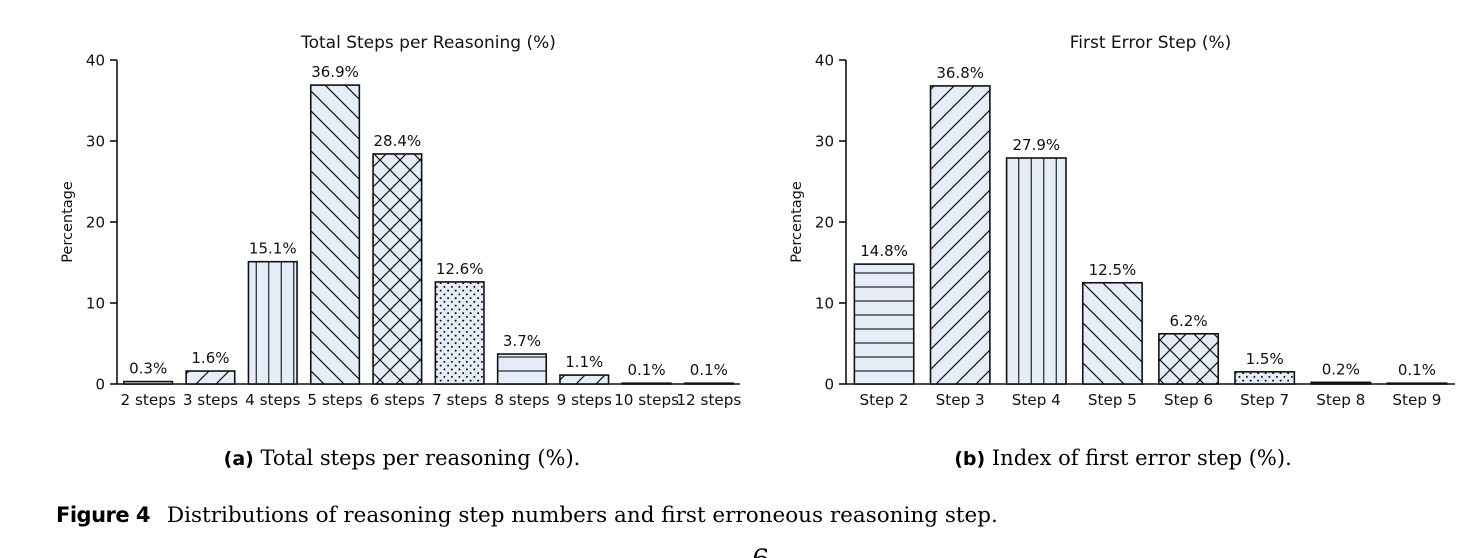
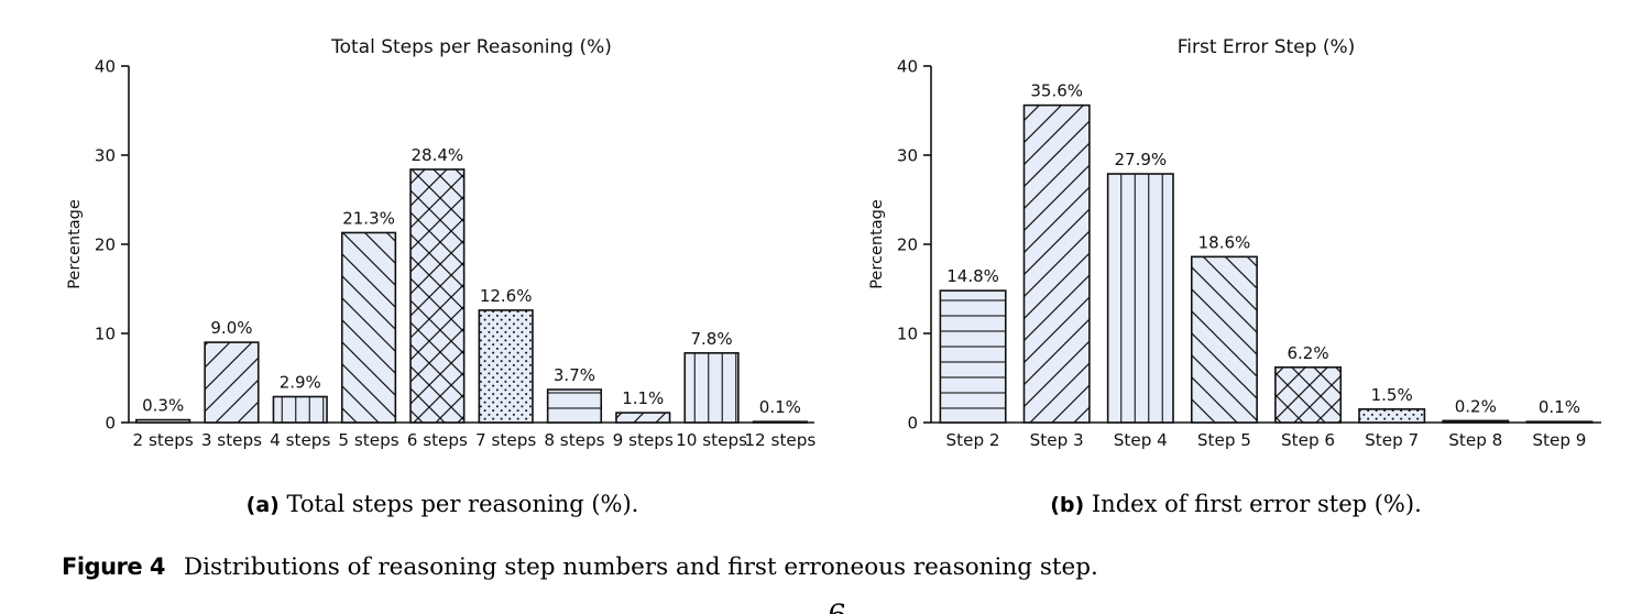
Total Steps per Reasoning (%)/3 steps: 1.6% -> 9.0%
Total Steps per Reasoning (%)/4 steps: 15.1% -> 2.9%
Total Steps per Reasoning (%)/5 steps: 36.9% -> 21.3%
Total Steps per Reasoning (%)/10 steps: 0.1% -> 7.8%
First Error Step (%)/Step 3: 36.8% -> 35.6%
First Error Step (%)/Step 5: 12.5% -> 18.6%
